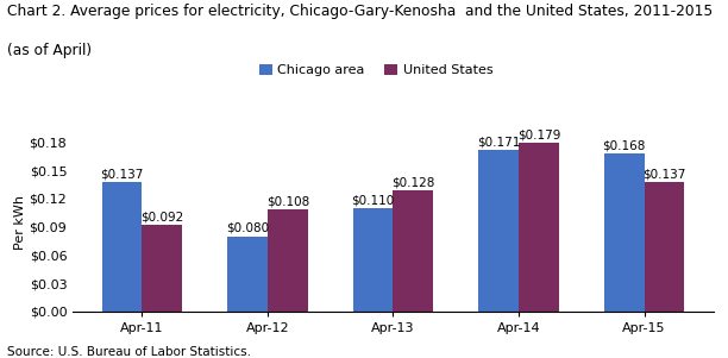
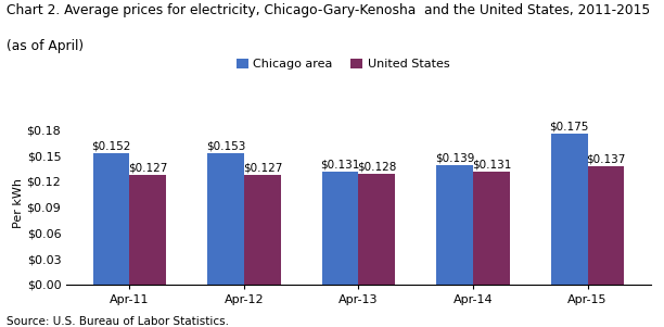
Chicago area/Apr-11: $0.137 -> $0.152
United States/Apr-11: $0.092 -> $0.127
Chicago area/Apr-12: $0.080 -> $0.153
United States/Apr-12: $0.108 -> $0.127
Chicago area/Apr-13: $0.110 -> $0.131
Chicago area/Apr-14: $0.171 -> $0.139
United States/Apr-14: $0.179 -> $0.131
Chicago area/Apr-15: $0.168 -> $0.175
